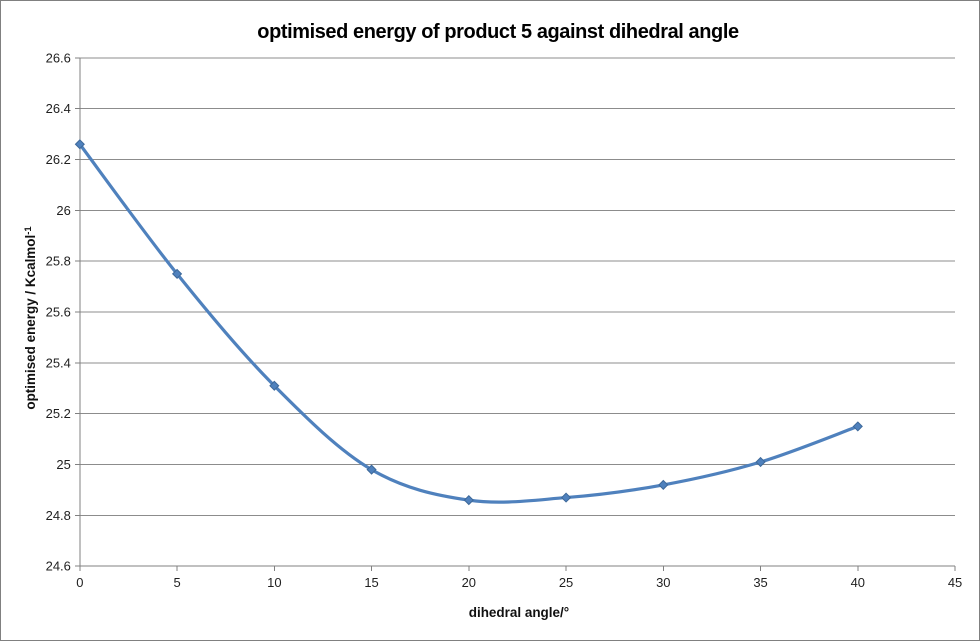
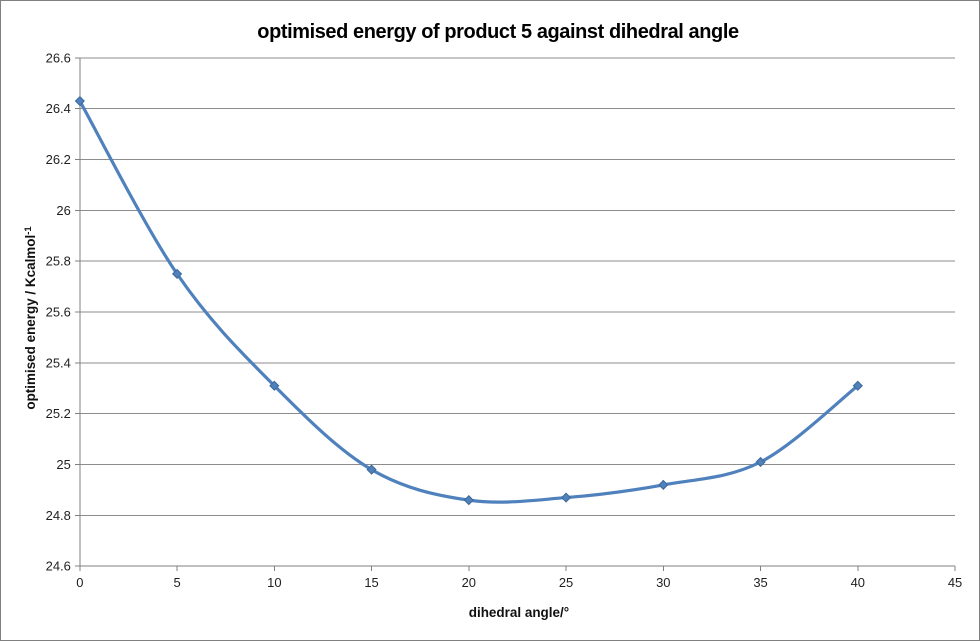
0: 26.26 -> 26.43
40: 25.15 -> 25.31
